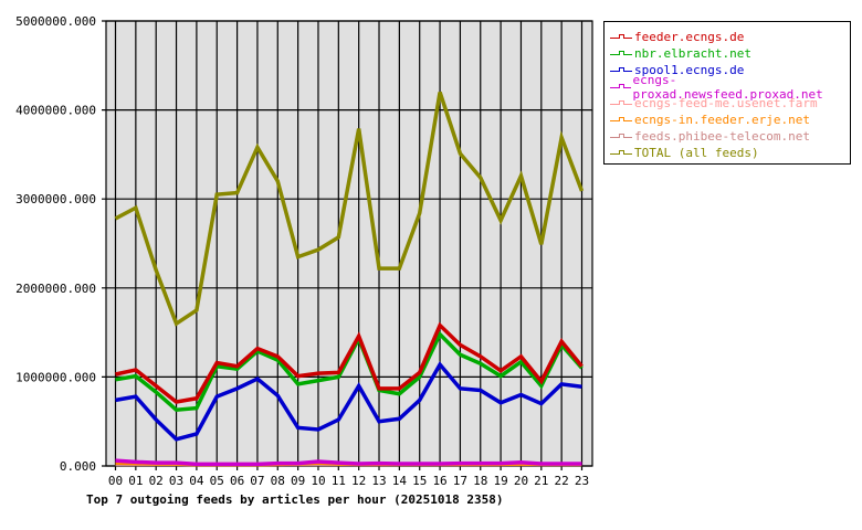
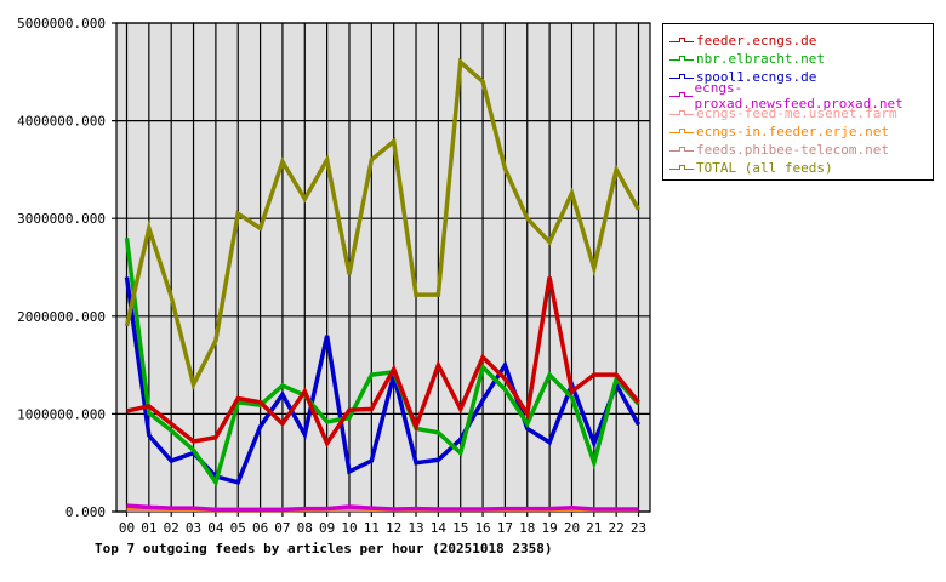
nbr.elbracht.net/00: 1000000 -> 2800000
spool1.ecngs.de/00: 700000 -> 2400000
TOTAL (all feeds)/00: 2800000 -> 1900000
spool1.ecngs.de/03: 300000 -> 600000
TOTAL (all feeds)/03: 1600000 -> 1300000
nbr.elbracht.net/04: 600000 -> 300000
spool1.ecngs.de/05: 800000 -> 300000
TOTAL (all feeds)/06: 3100000 -> 2900000
feeder.ecngs.de/07: 1300000 -> 900000
spool1.ecngs.de/07: 1000000 -> 1200000
feeder.ecngs.de/09: 1000000 -> 700000
spool1.ecngs.de/09: 400000 -> 1800000
TOTAL (all feeds)/09: 2400000 -> 3600000
nbr.elbracht.net/11: 1000000 -> 1400000
TOTAL (all feeds)/11: 2600000 -> 3600000
spool1.ecngs.de/12: 900000 -> 1400000
feeder.ecngs.de/14: 900000 -> 1500000
nbr.elbracht.net/15: 1000000 -> 600000
TOTAL (all feeds)/15: 2800000 -> 4600000
TOTAL (all feeds)/16: 4200000 -> 4400000
spool1.ecngs.de/17: 900000 -> 1500000
feeder.ecngs.de/18: 1200000 -> 1000000
nbr.elbracht.net/18: 1200000 -> 900000
TOTAL (all feeds)/18: 3200000 -> 3000000
feeder.ecngs.de/19: 1100000 -> 2400000
nbr.elbracht.net/19: 1000000 -> 1400000
spool1.ecngs.de/20: 800000 -> 1300000
feeder.ecngs.de/21: 1000000 -> 1400000
nbr.elbracht.net/21: 900000 -> 500000
spool1.ecngs.de/22: 900000 -> 1300000
TOTAL (all feeds)/22: 3700000 -> 3500000
